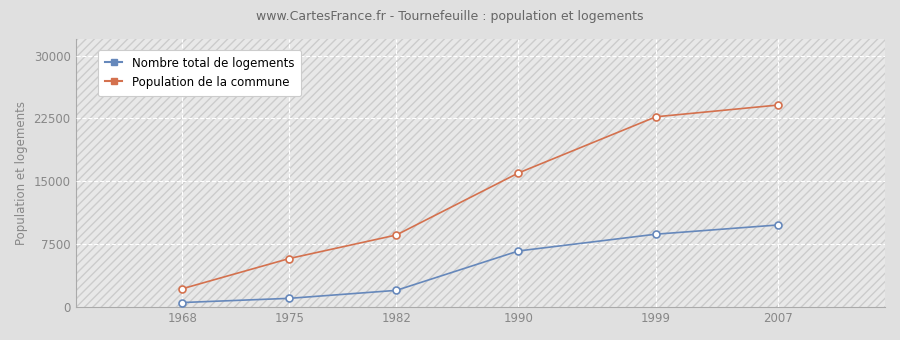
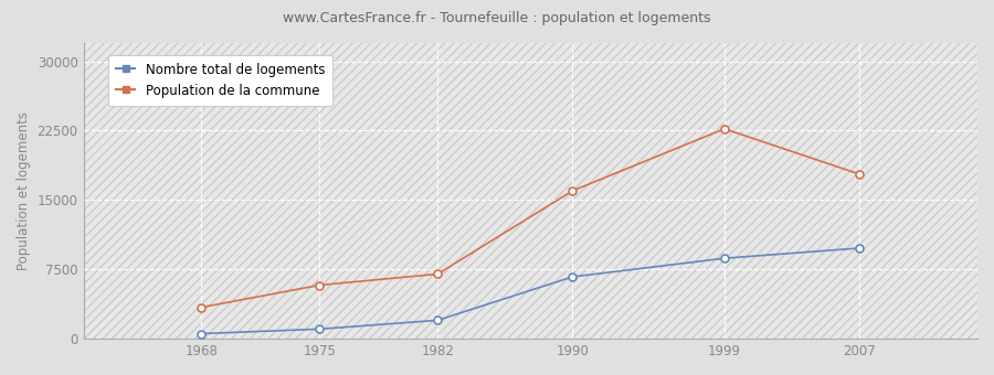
Population de la commune/1968: 2200 -> 3400
Population de la commune/1982: 8600 -> 7000
Population de la commune/2007: 24100 -> 17800
